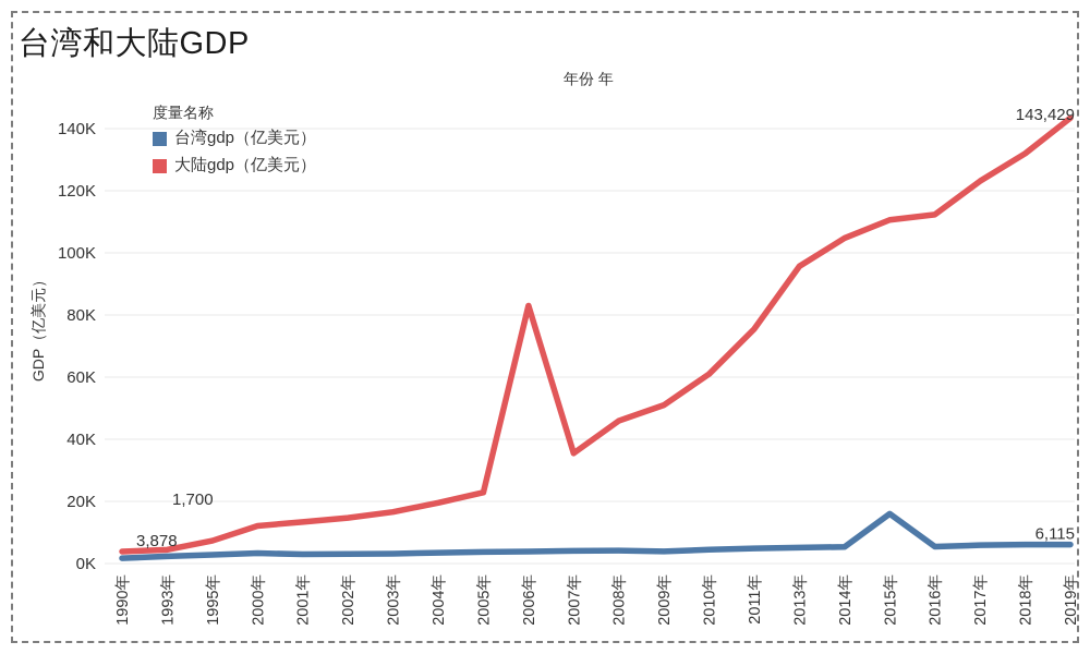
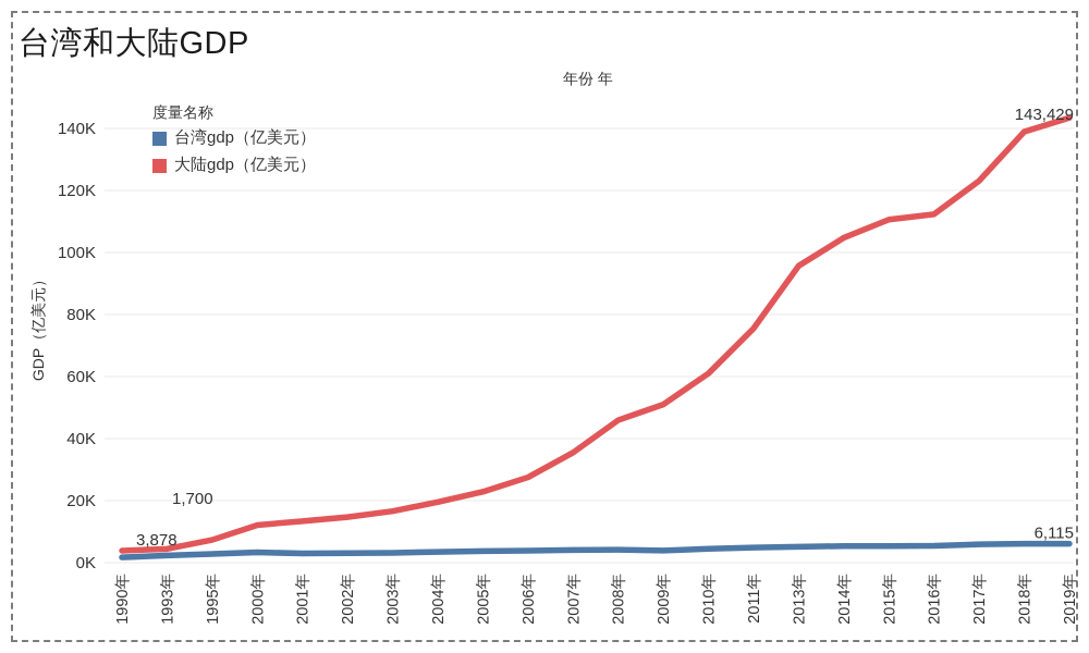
大陆gdp（亿美元）/2006年: 83K -> 28K
台湾gdp（亿美元）/2015年: 16K -> 5K
大陆gdp（亿美元）/2018年: 132K -> 139K
